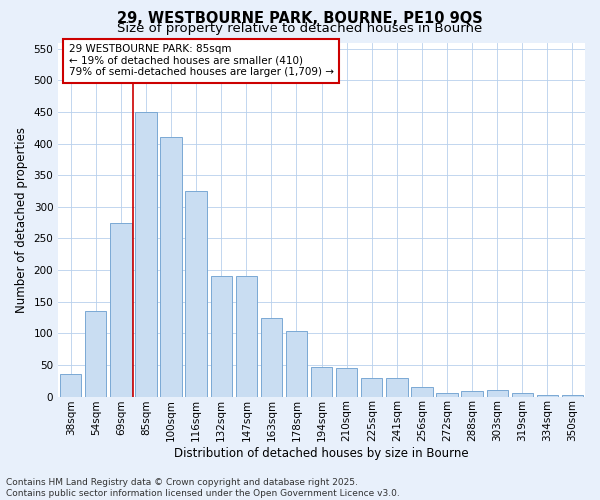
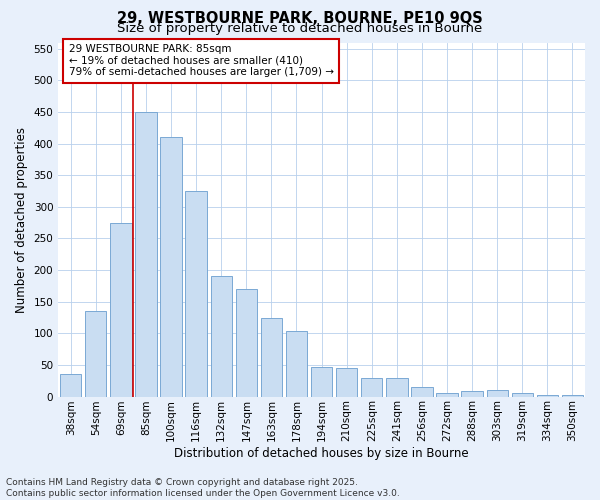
147sqm: 190 -> 170
